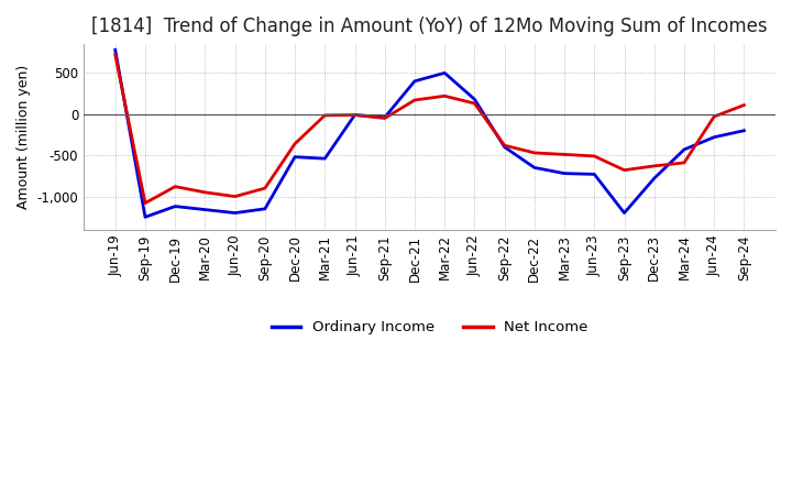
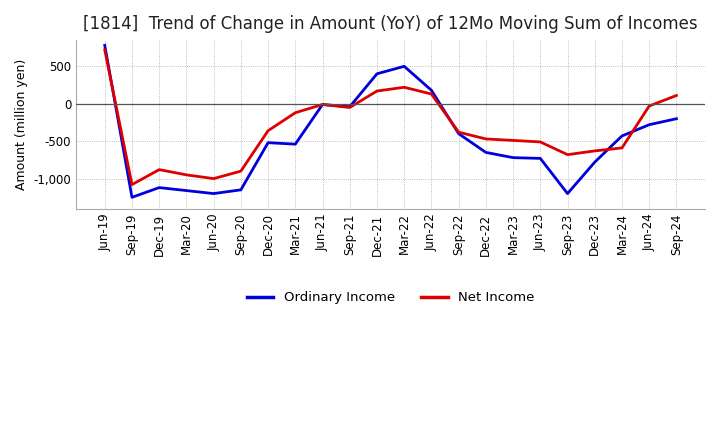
Net Income/Mar-21: -20 -> -120
